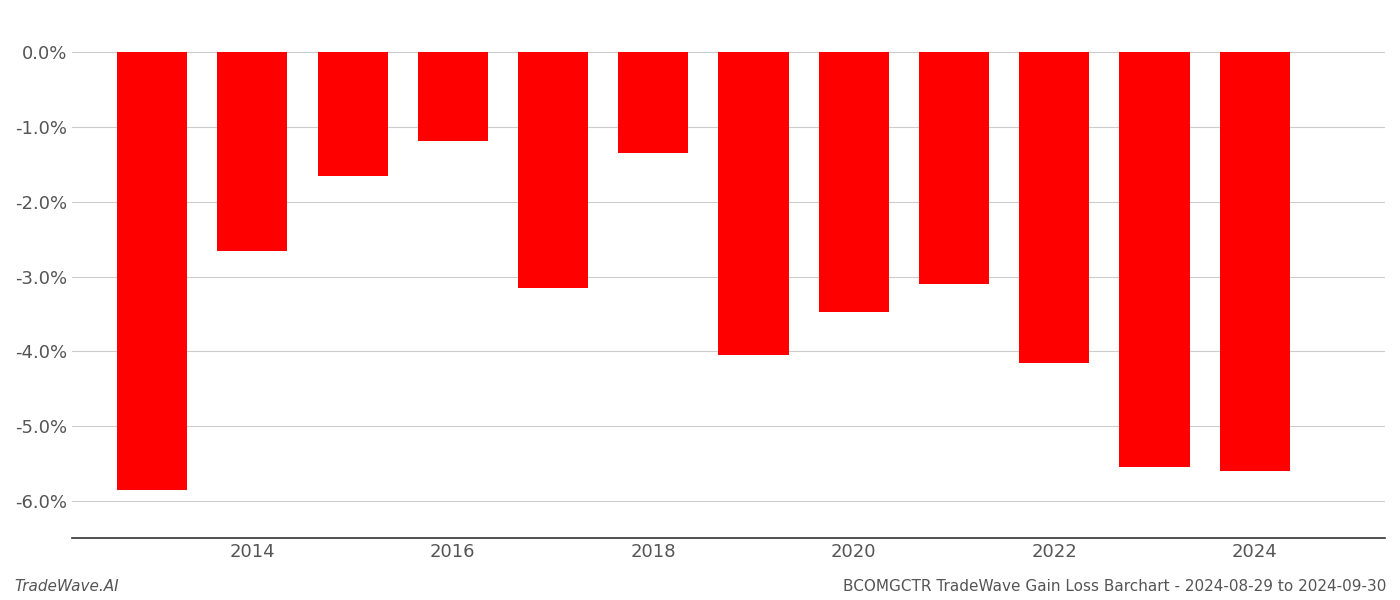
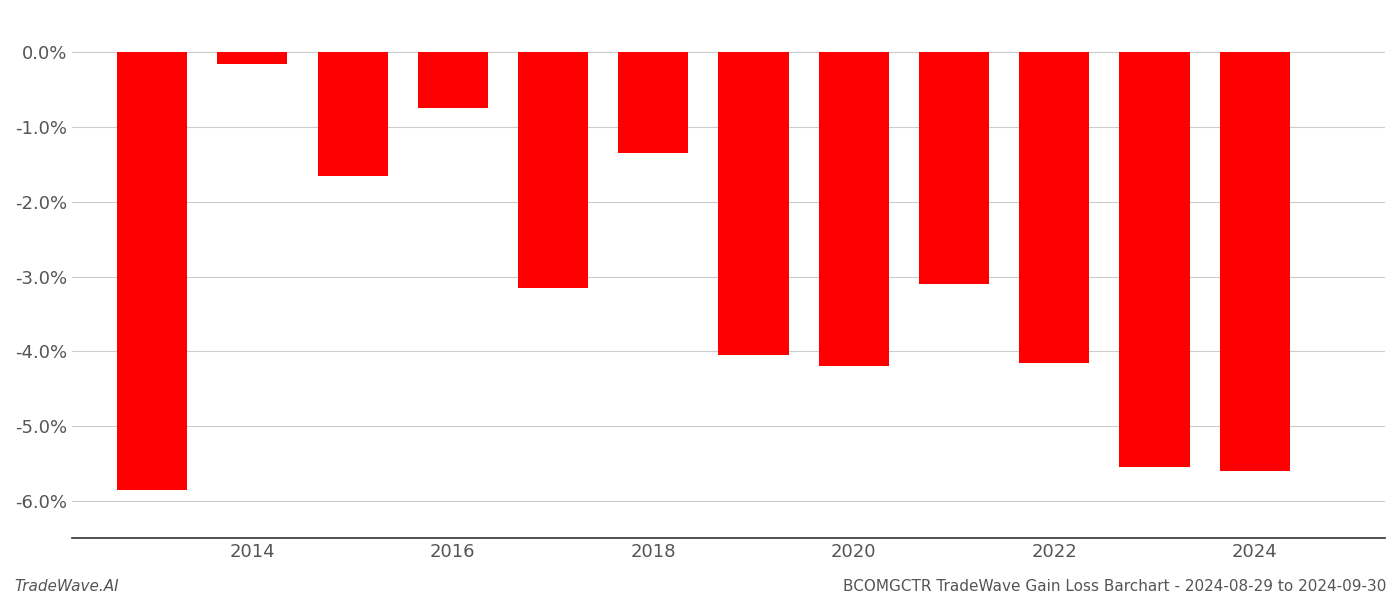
2014: -2.66% -> -0.15%
2016: -1.18% -> -0.75%
2020: -3.48% -> -4.20%
